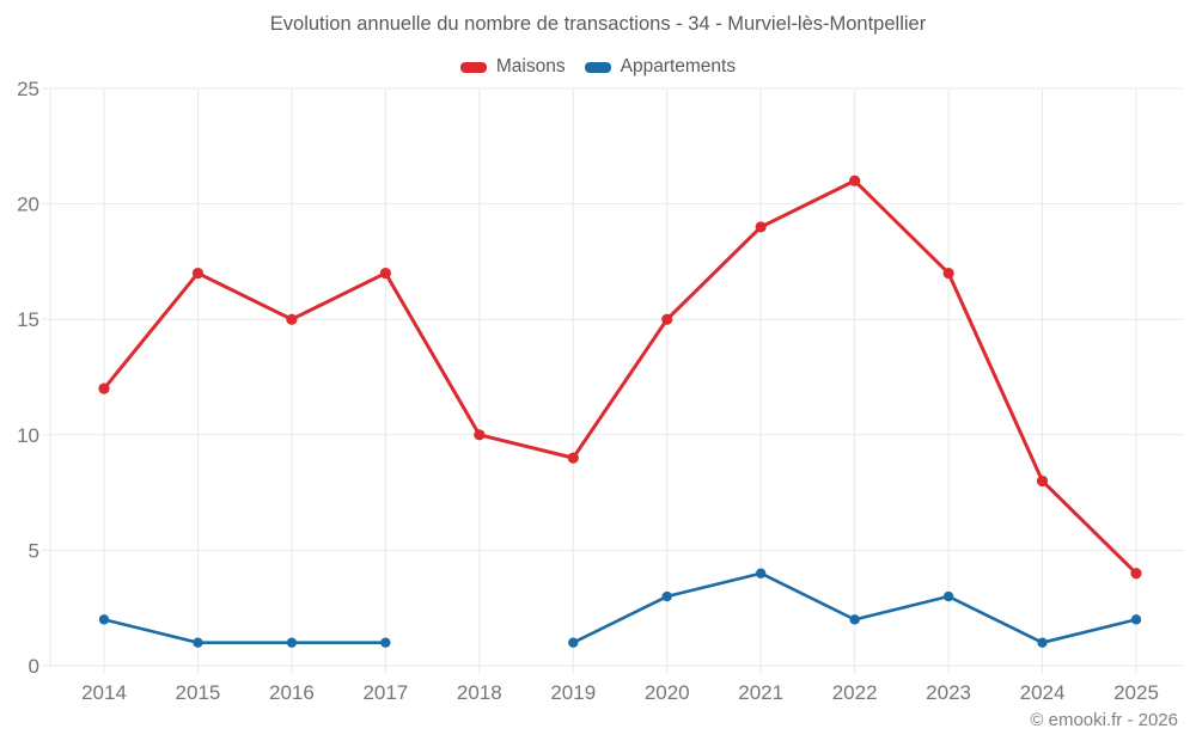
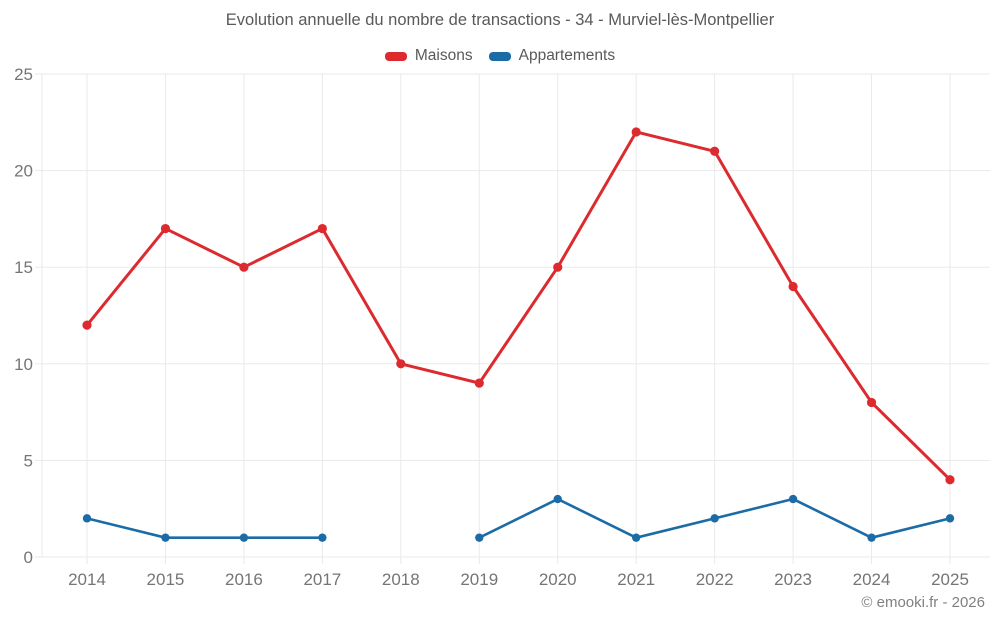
Maisons/2021: 19 -> 22
Appartements/2021: 4 -> 1
Maisons/2023: 17 -> 14
